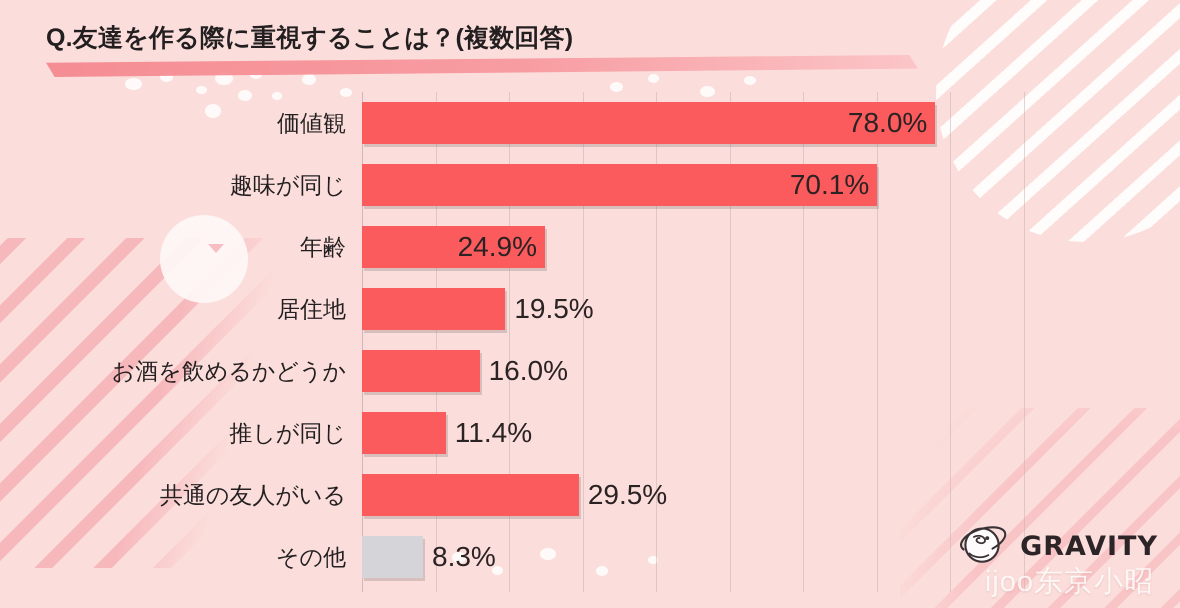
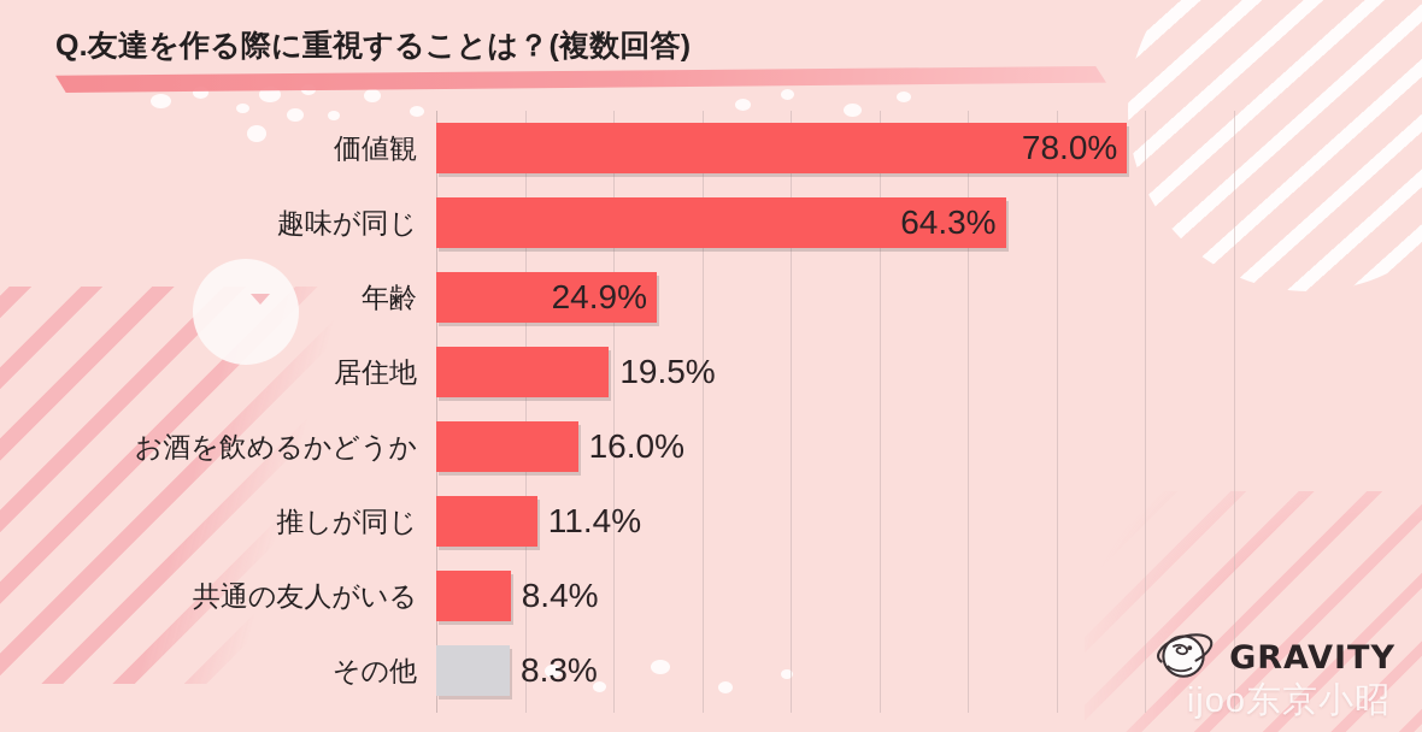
趣味が同じ: 70.1% -> 64.3%
共通の友人がいる: 29.5% -> 8.4%
